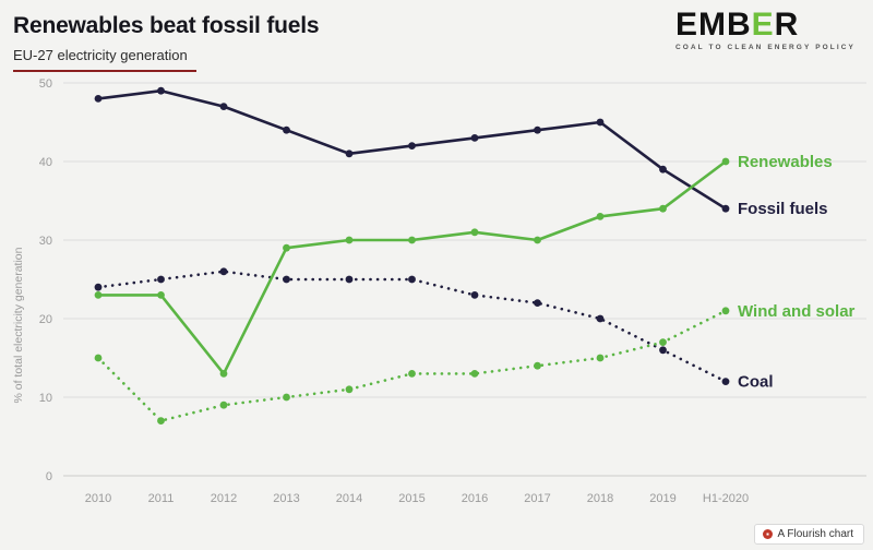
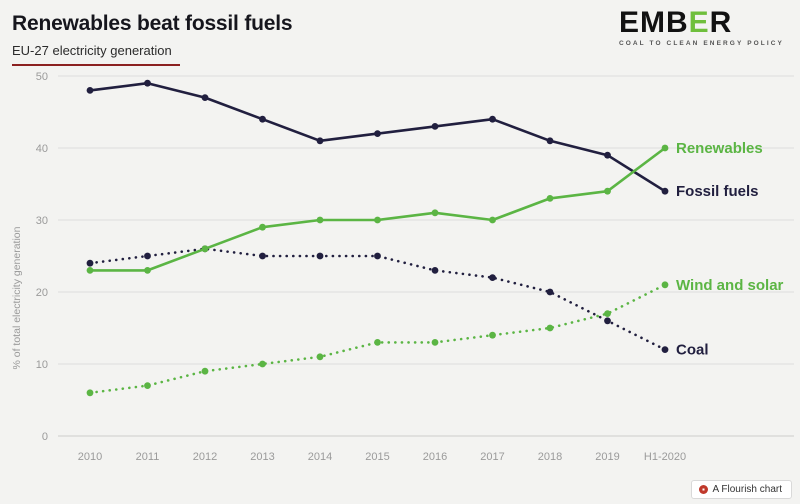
Wind and solar/2010: 15 -> 6
Renewables/2012: 13 -> 26
Fossil fuels/2018: 45 -> 41
